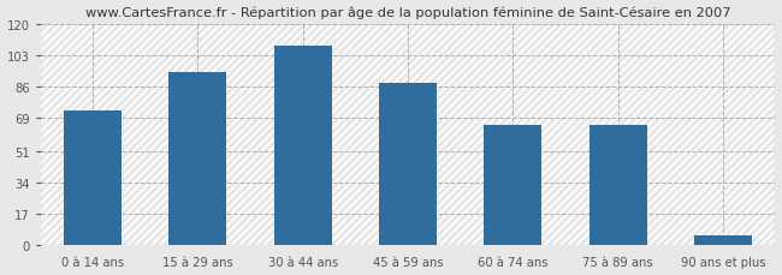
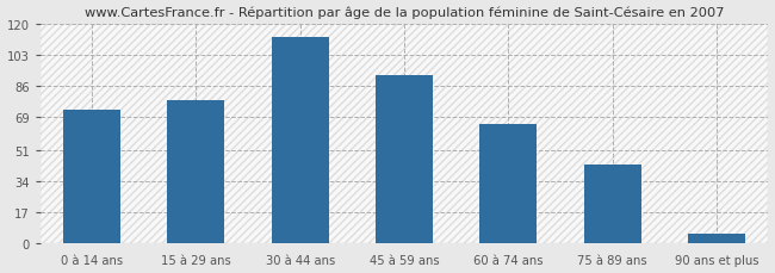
15 à 29 ans: 94 -> 78
30 à 44 ans: 108 -> 113
45 à 59 ans: 88 -> 92
75 à 89 ans: 65 -> 43
